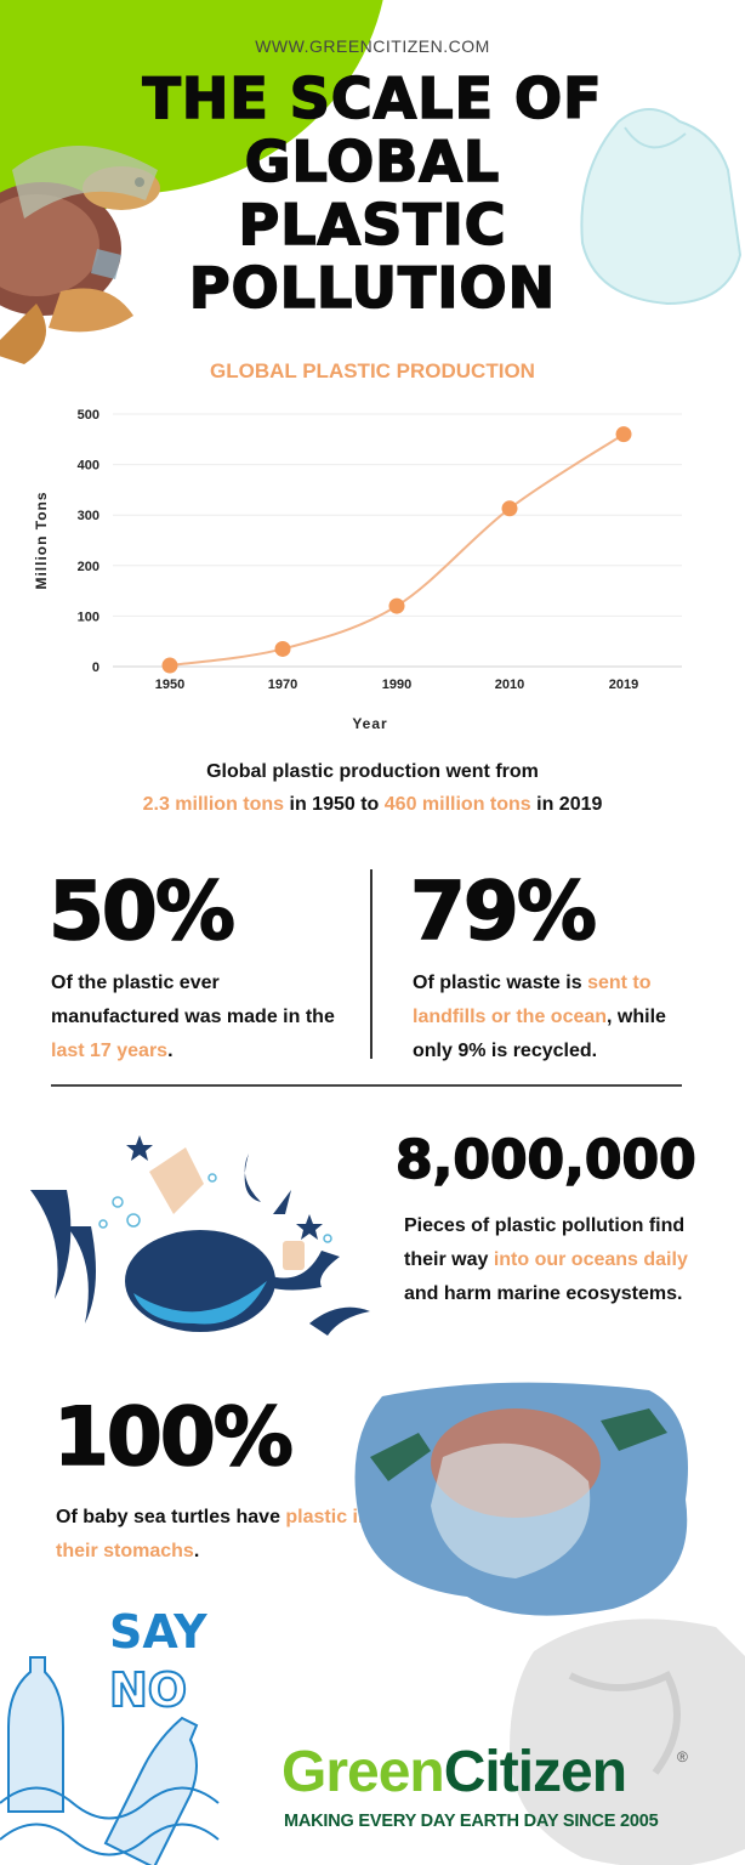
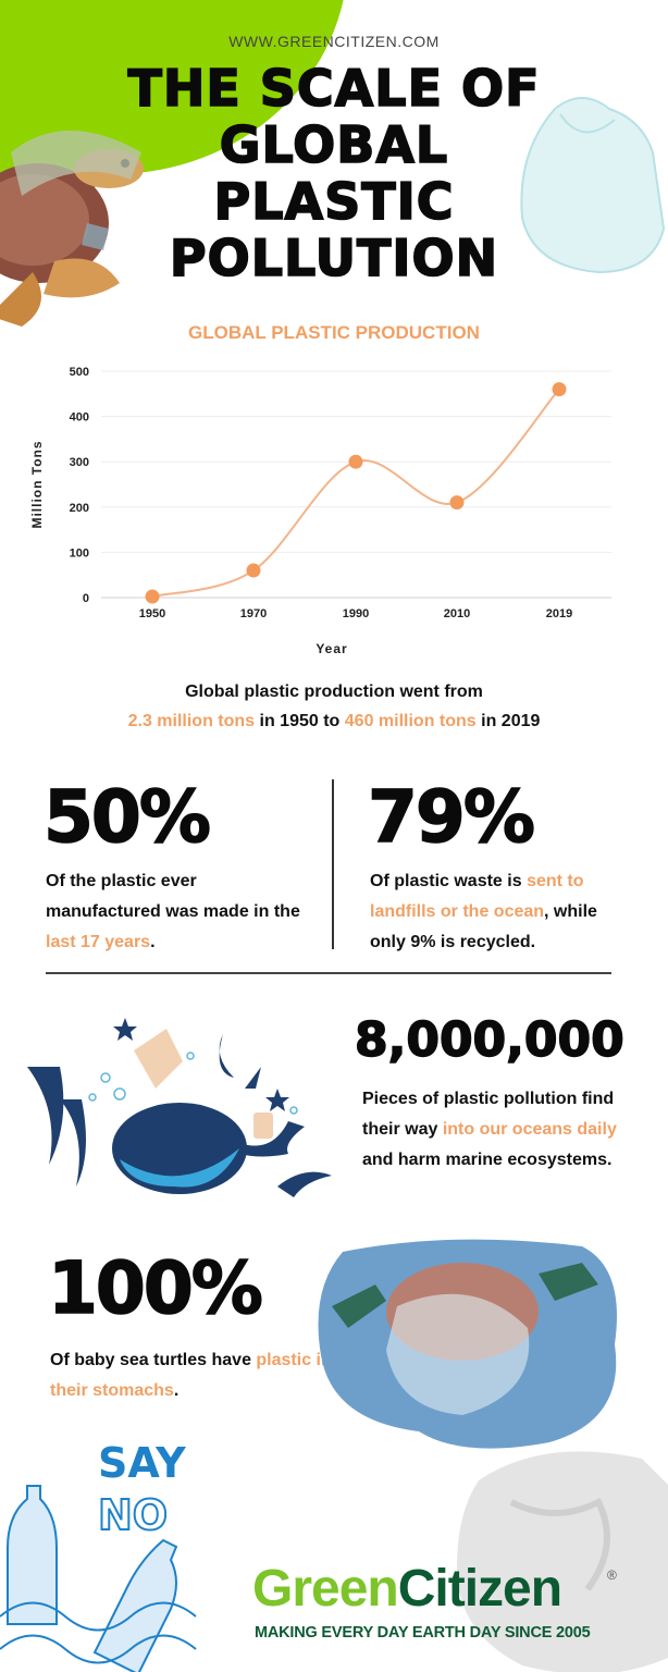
1970: 40 -> 60
1990: 120 -> 300
2010: 310 -> 210
